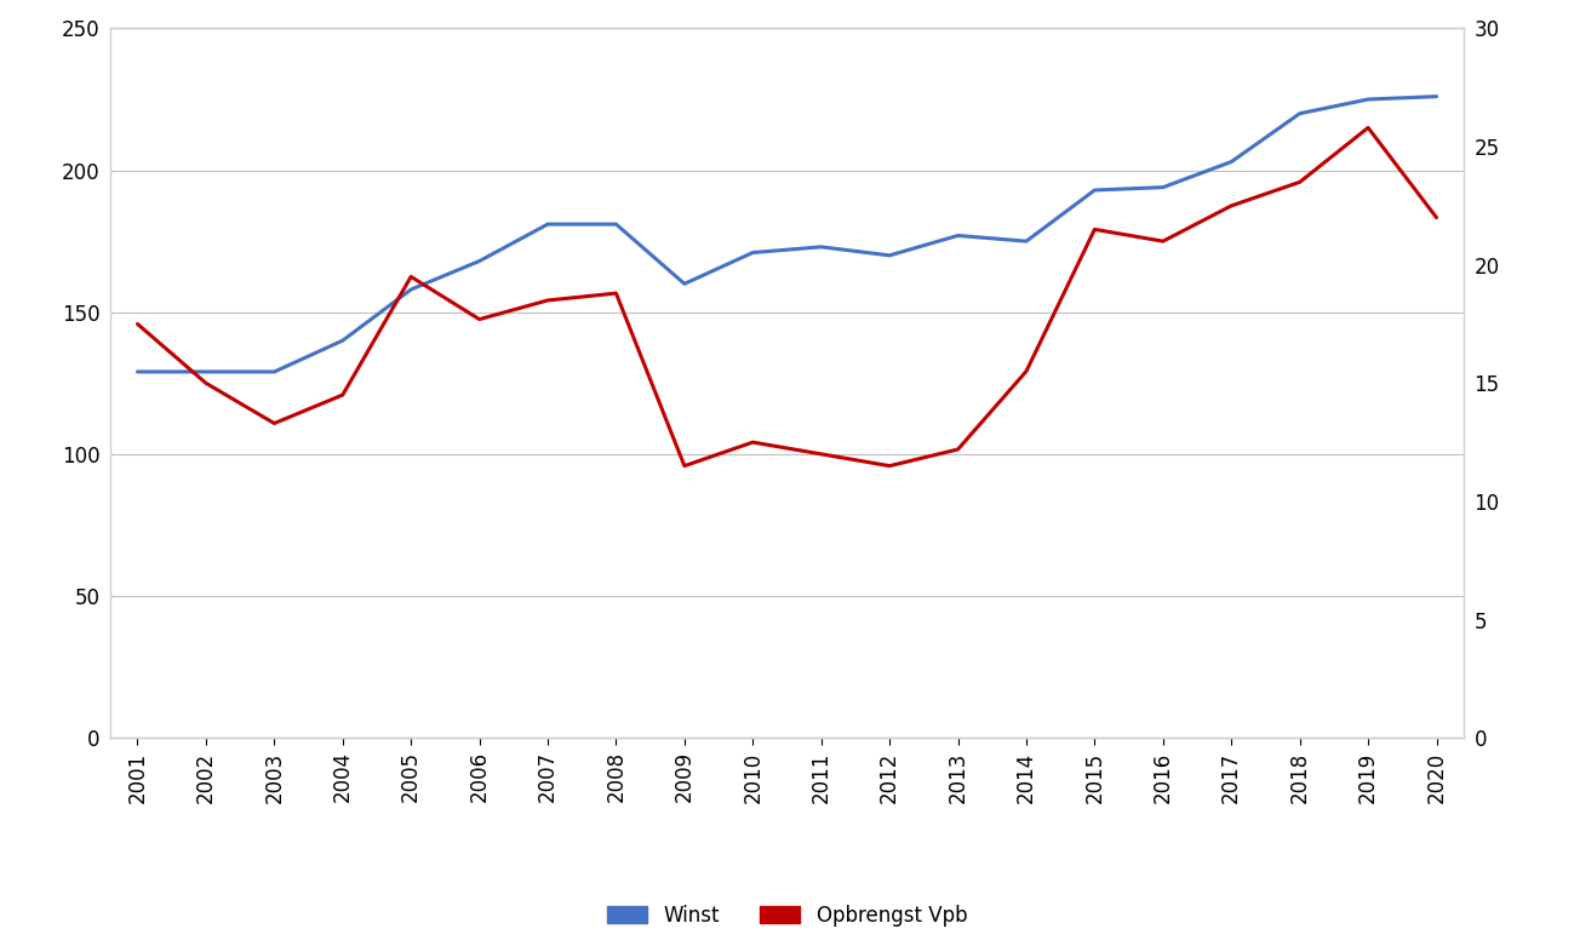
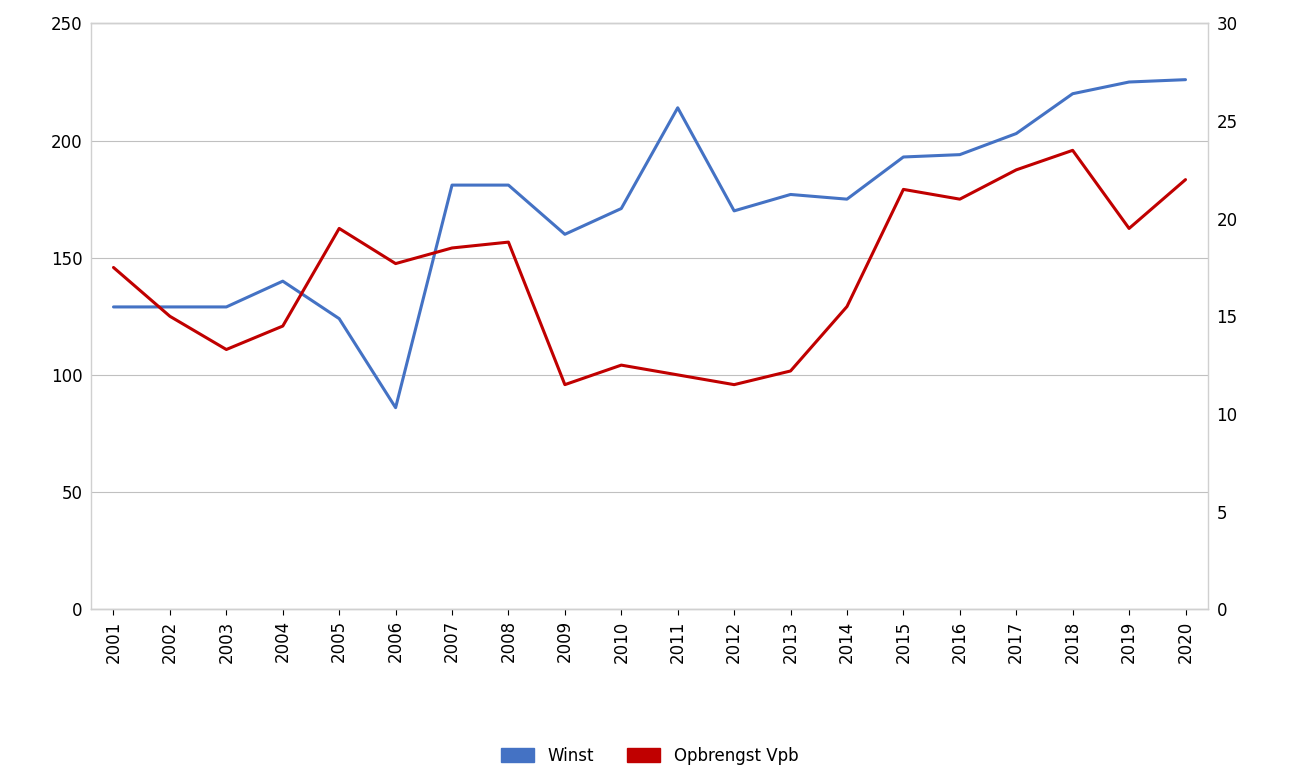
Winst/2005: 158 -> 124
Winst/2006: 168 -> 86
Winst/2011: 173 -> 214
Opbrengst Vpb/2019: 25.8 -> 19.5
